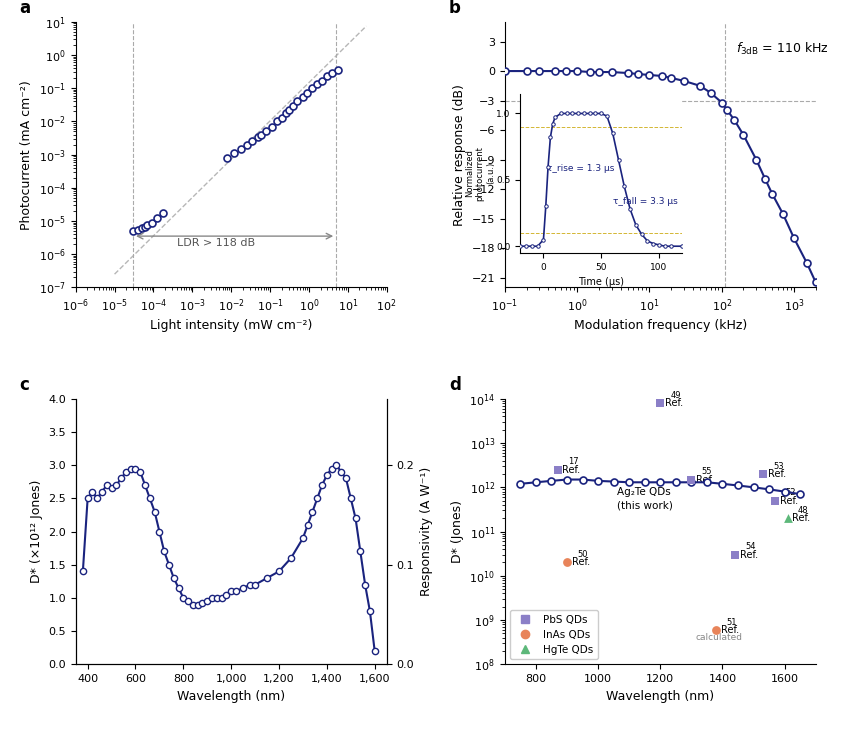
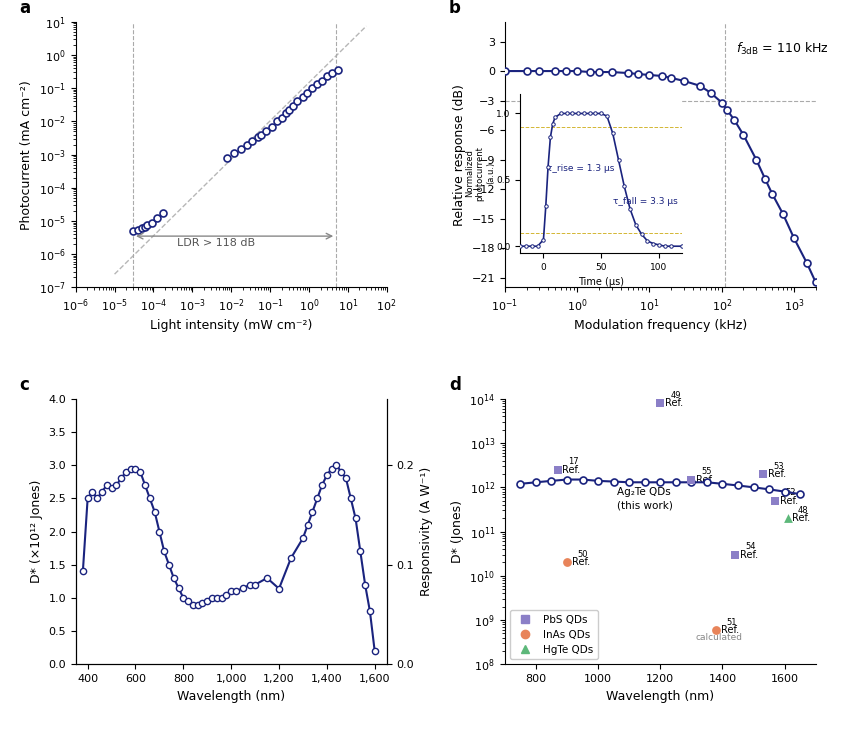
1,200: 1.40 -> 1.14
